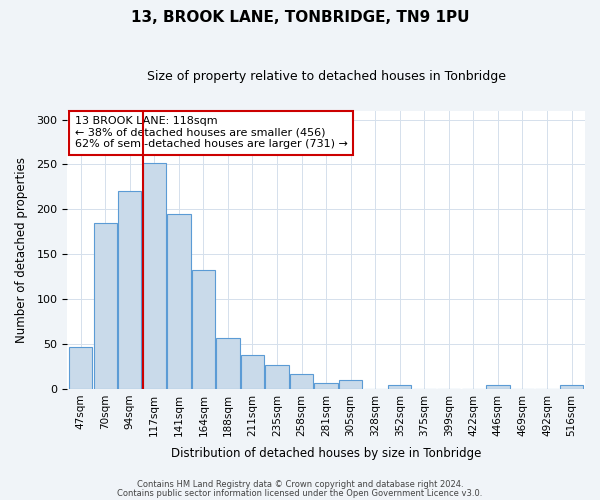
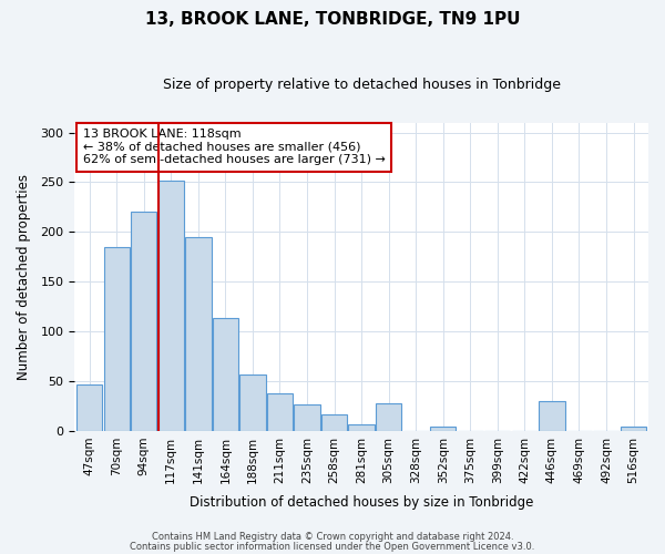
164sqm: 132 -> 114
305sqm: 10 -> 28
446sqm: 4 -> 30
